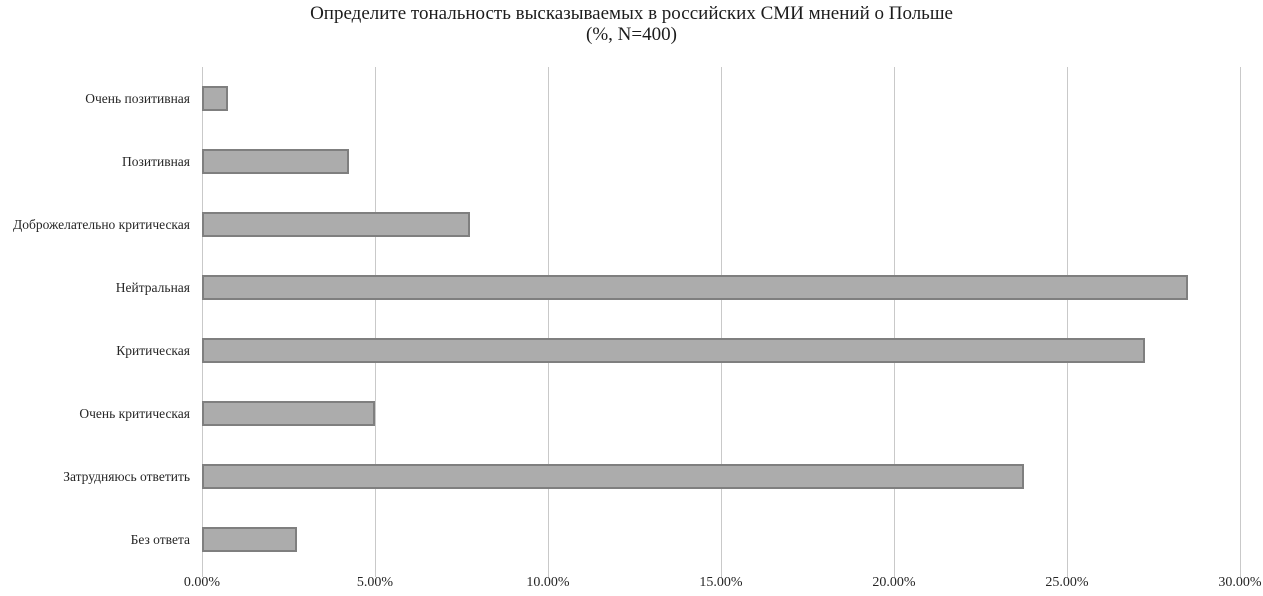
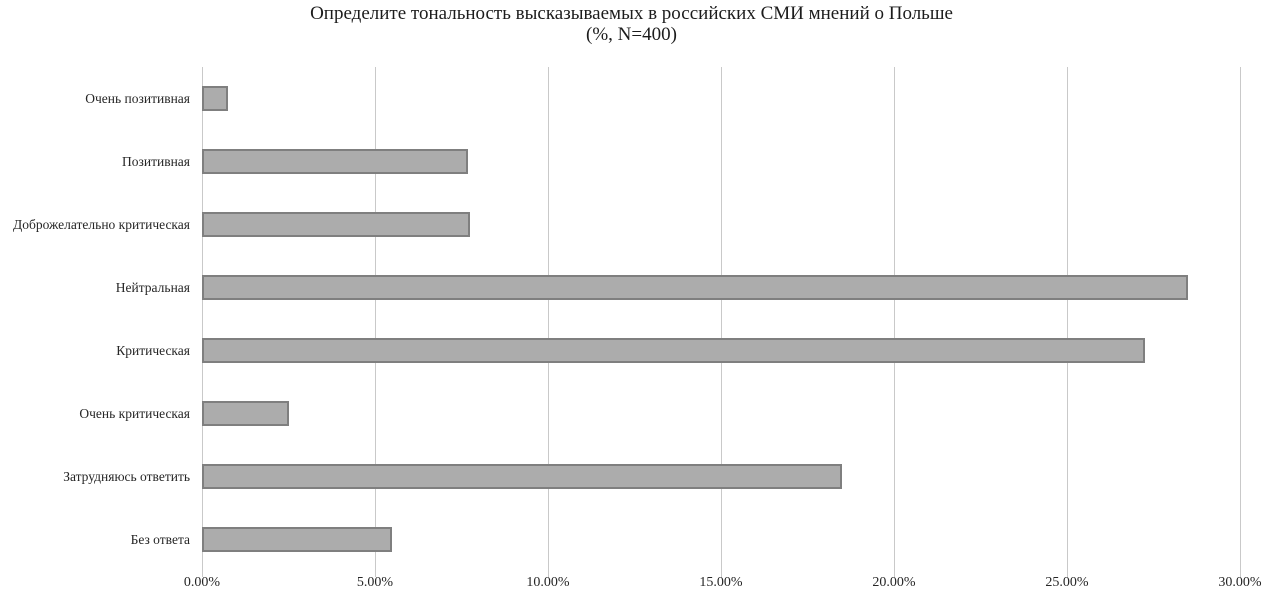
Позитивная: 4.2% -> 7.7%
Очень критическая: 5.0% -> 2.5%
Затрудняюсь ответить: 23.8% -> 18.5%
Без ответа: 2.8% -> 5.5%
